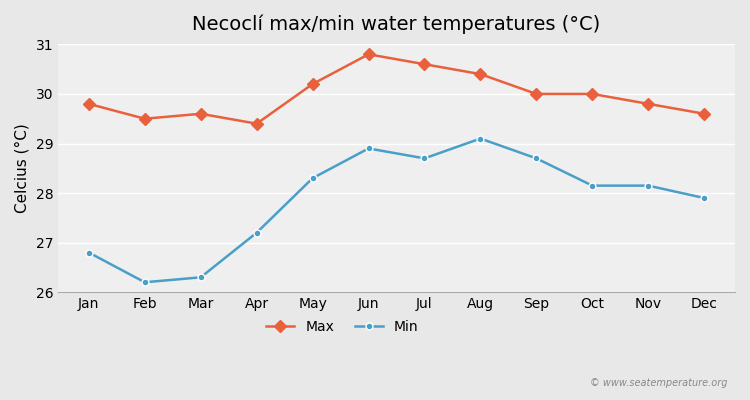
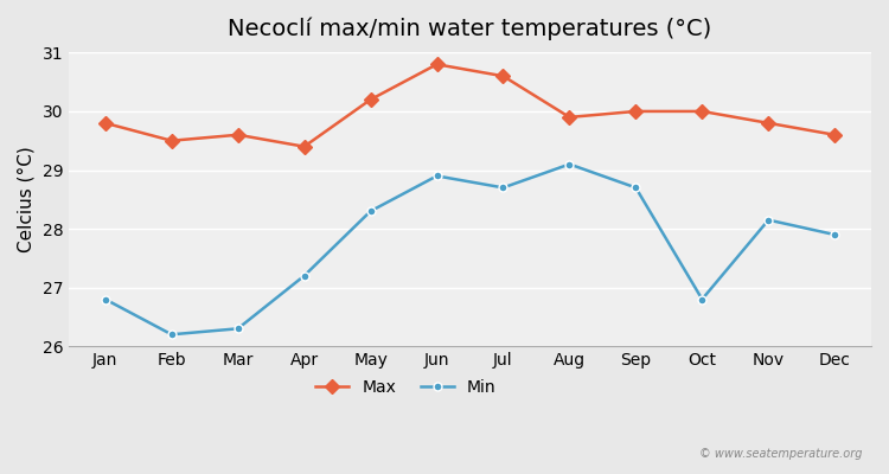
Max/Aug: 30.4 -> 29.9
Min/Oct: 28.15 -> 26.80
